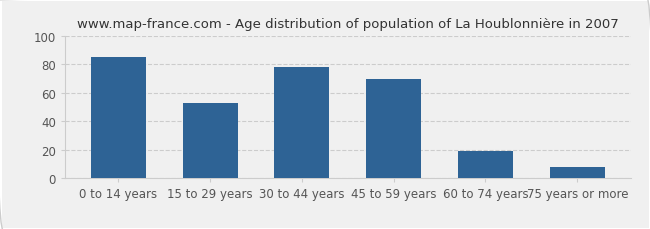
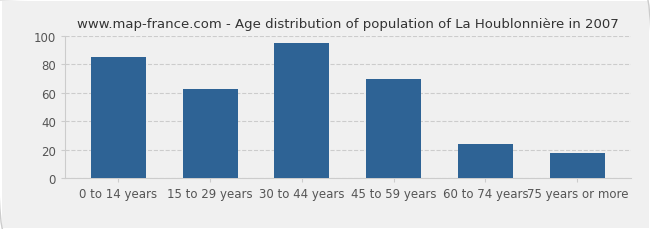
15 to 29 years: 53 -> 63
30 to 44 years: 78 -> 95
60 to 74 years: 19 -> 24
75 years or more: 8 -> 18
